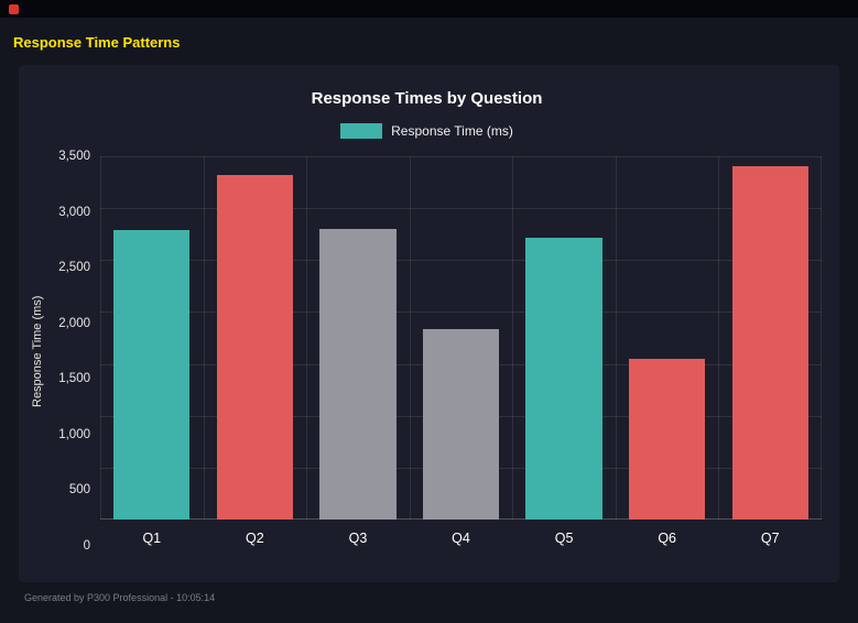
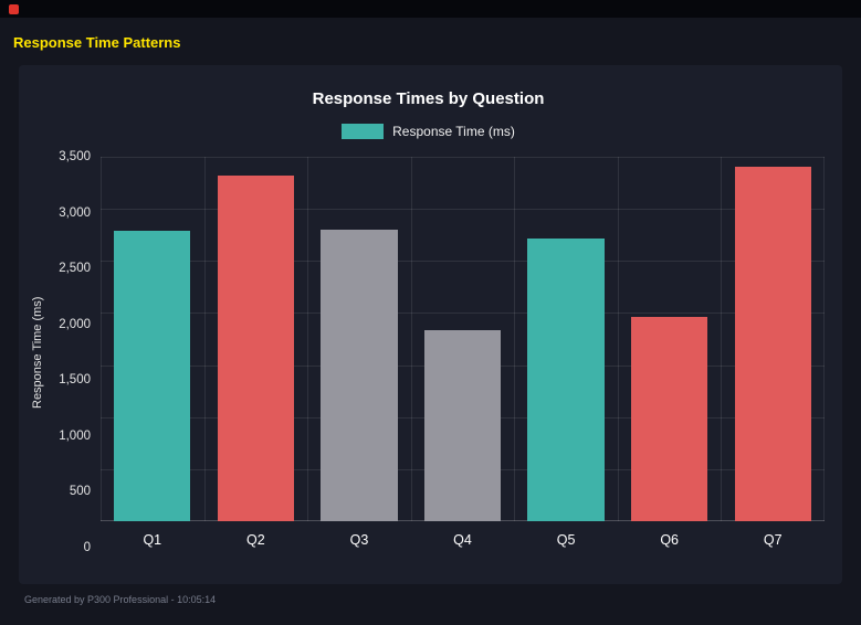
Q6: 1550 -> 1960
